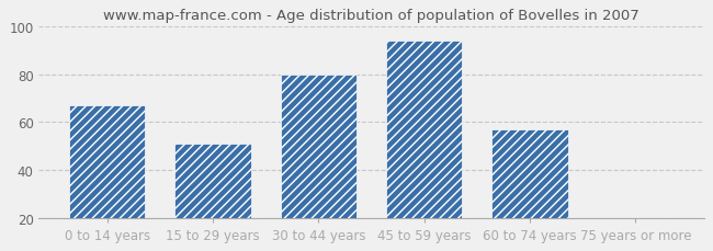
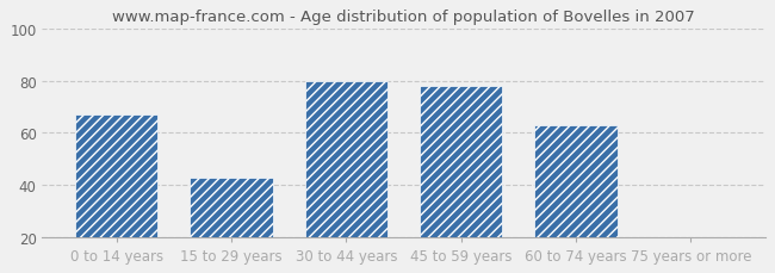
15 to 29 years: 51 -> 43
45 to 59 years: 94 -> 78
60 to 74 years: 57 -> 63
